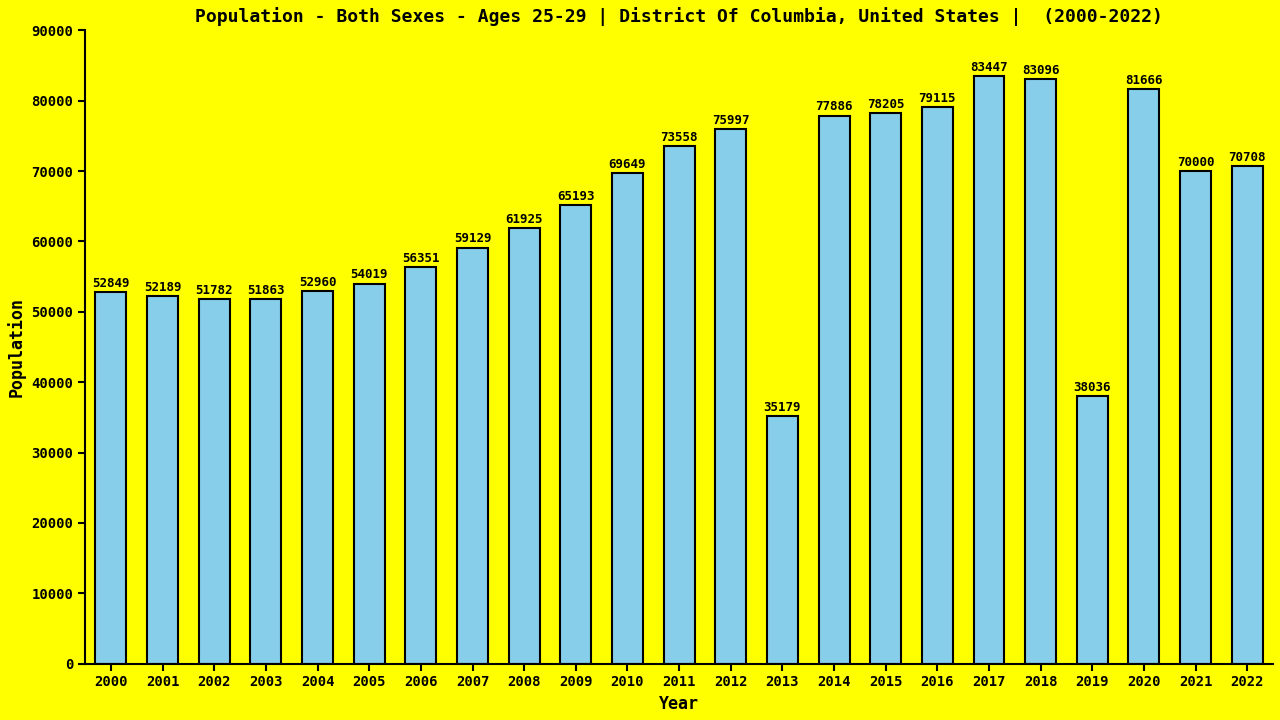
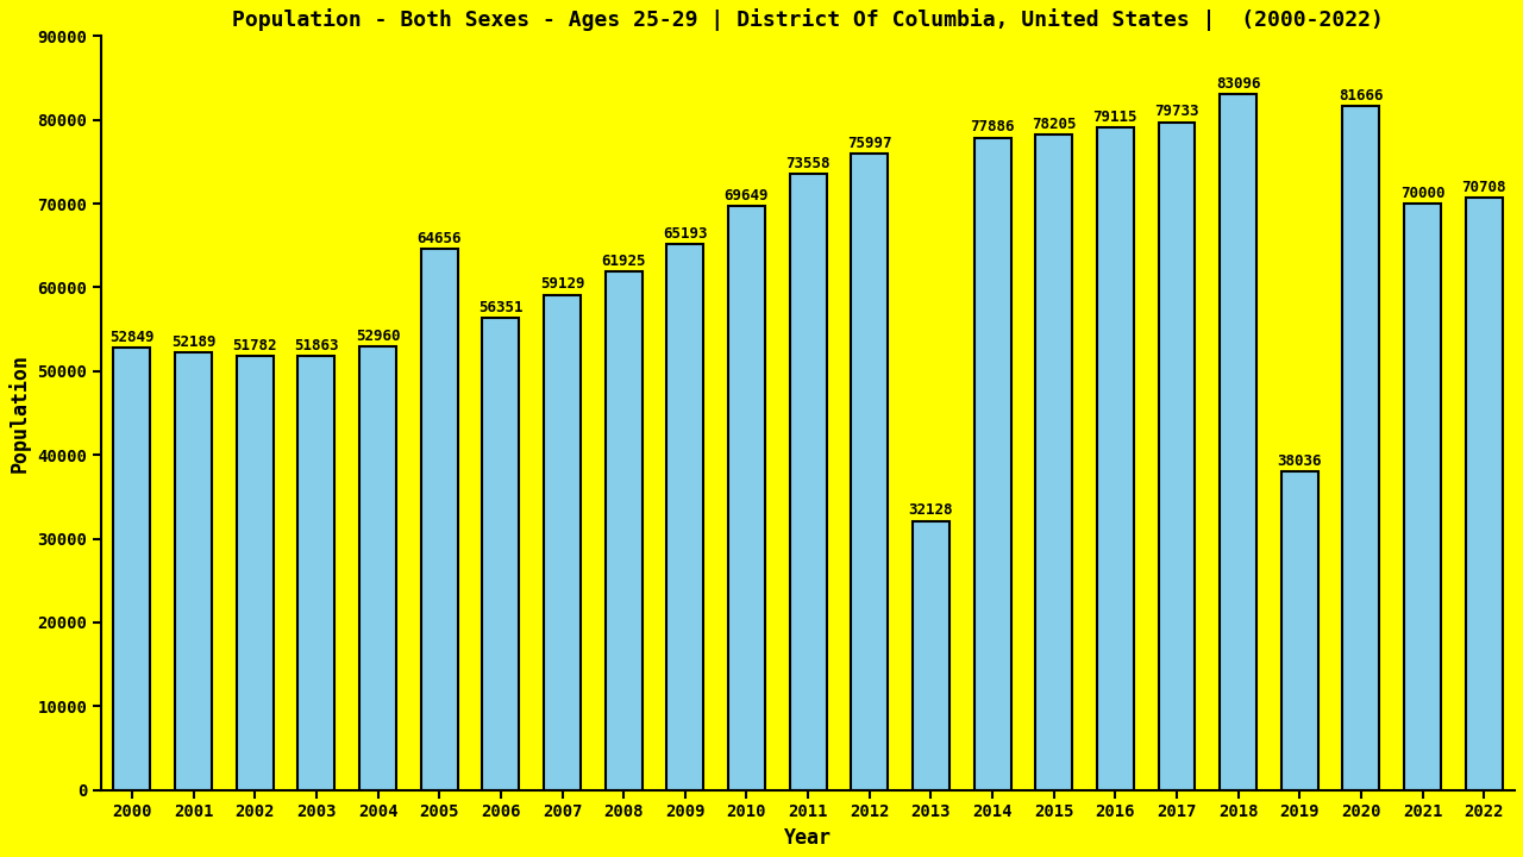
2005: 54019 -> 64656
2013: 35179 -> 32128
2017: 83447 -> 79733
